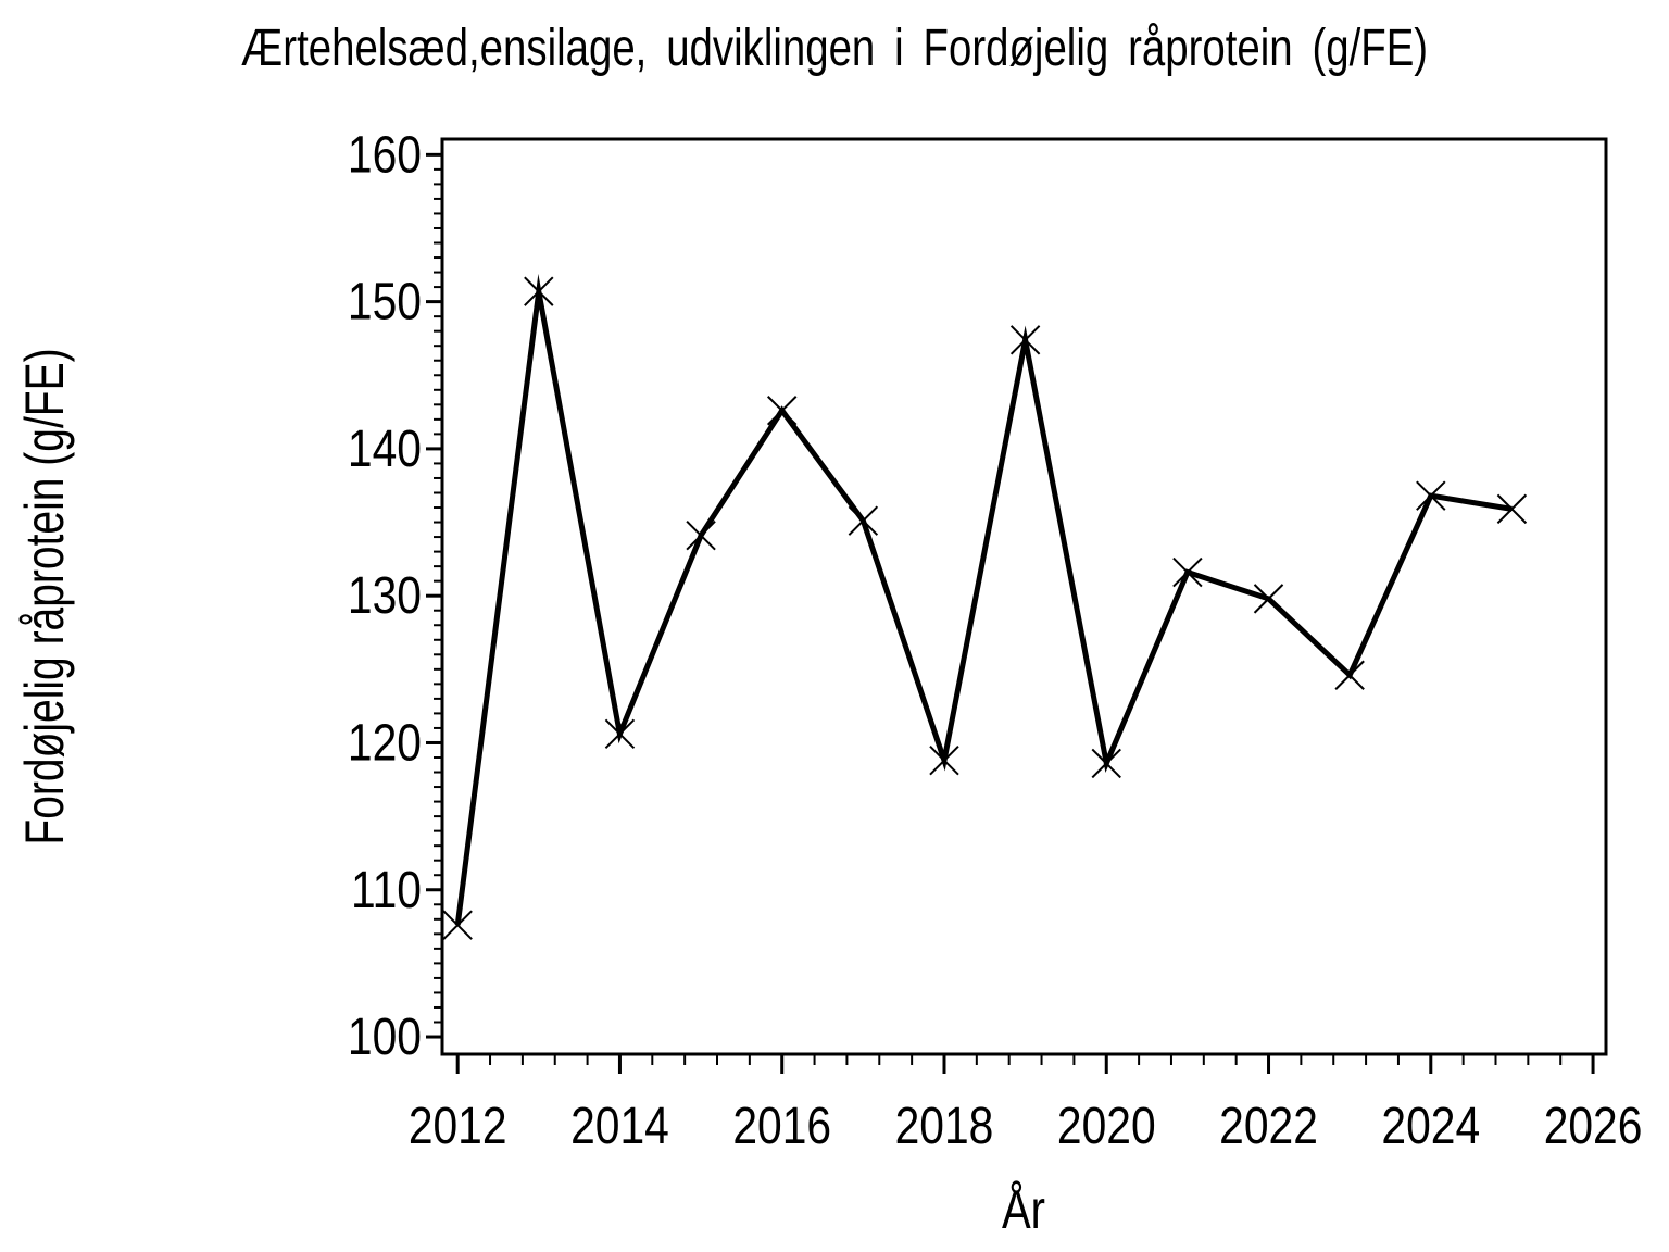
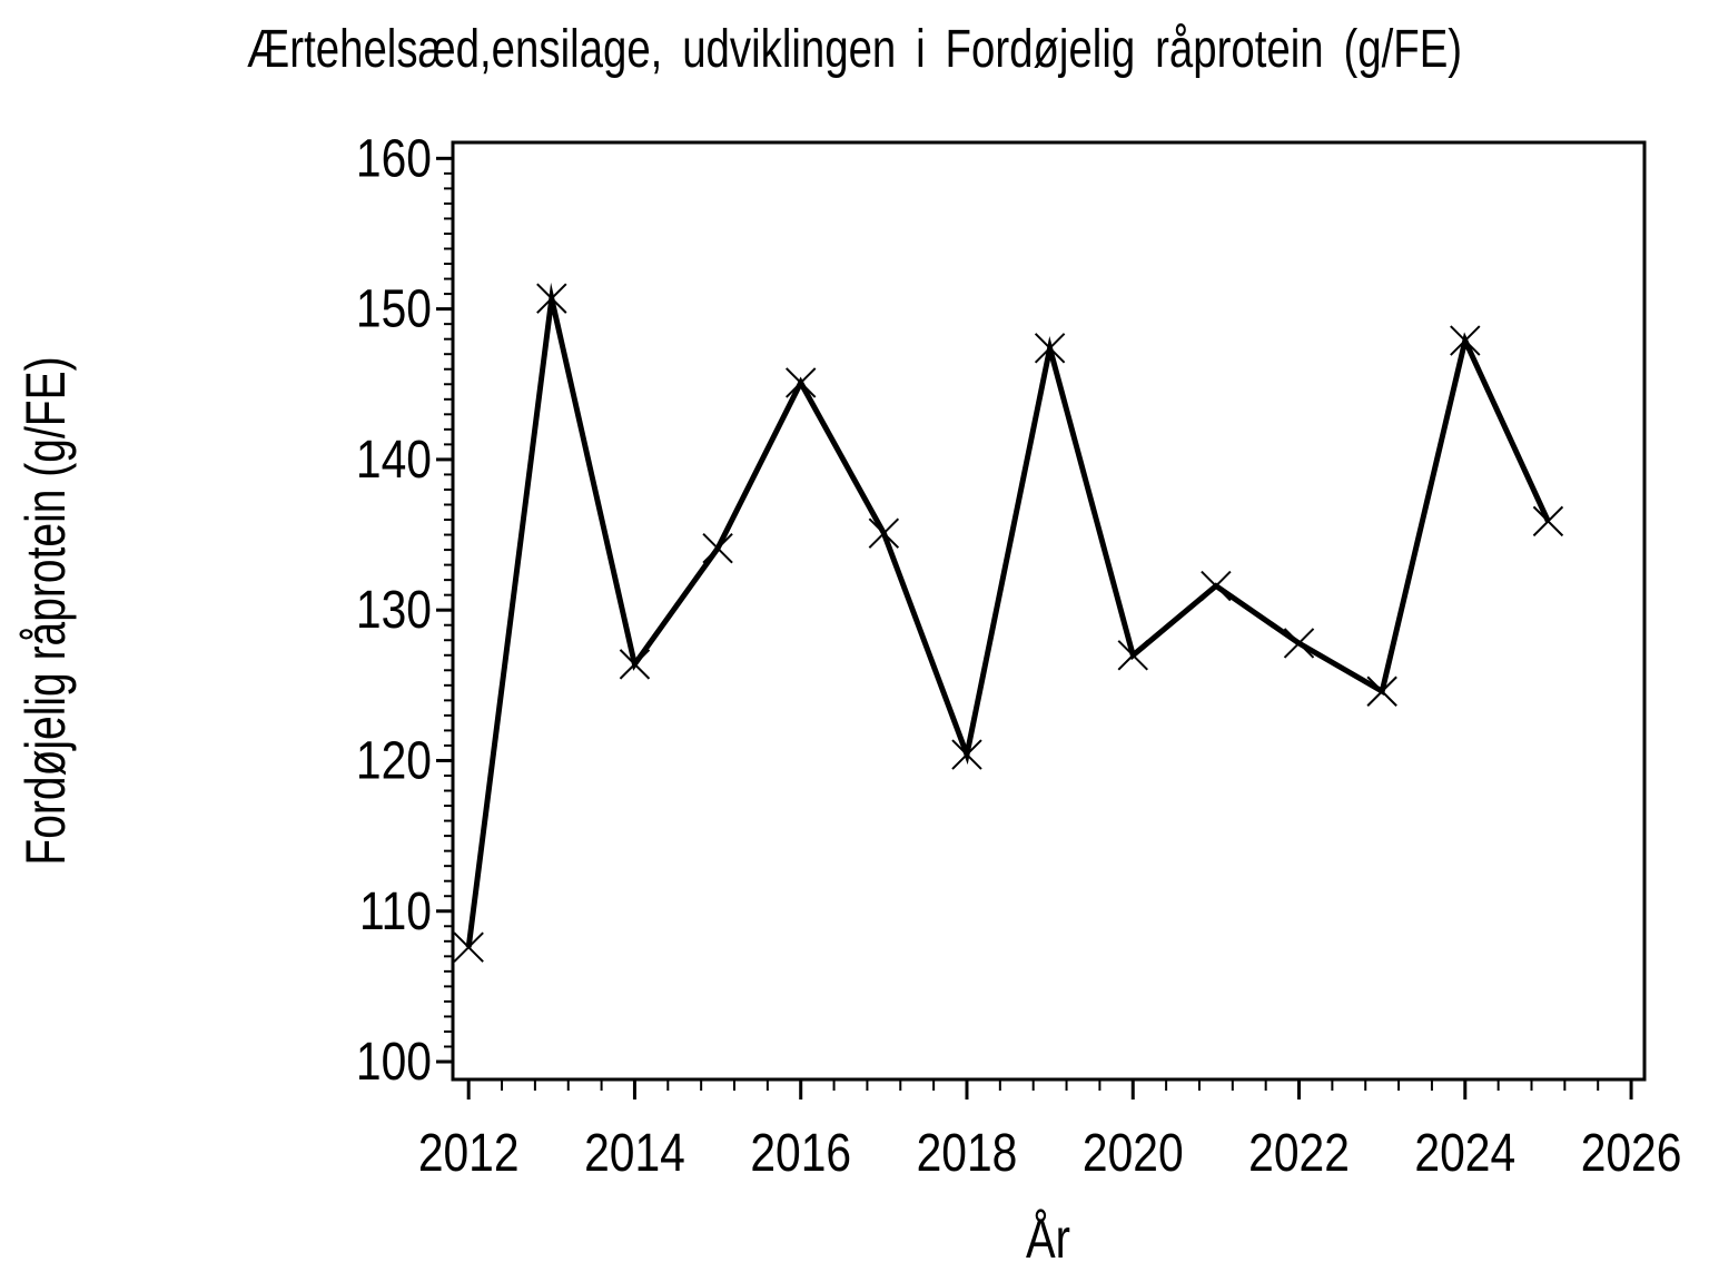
2014: 120.6 -> 126.4
2016: 142.6 -> 145.1
2018: 118.8 -> 120.4
2020: 118.6 -> 127.0
2022: 129.8 -> 127.8
2024: 136.8 -> 147.9
